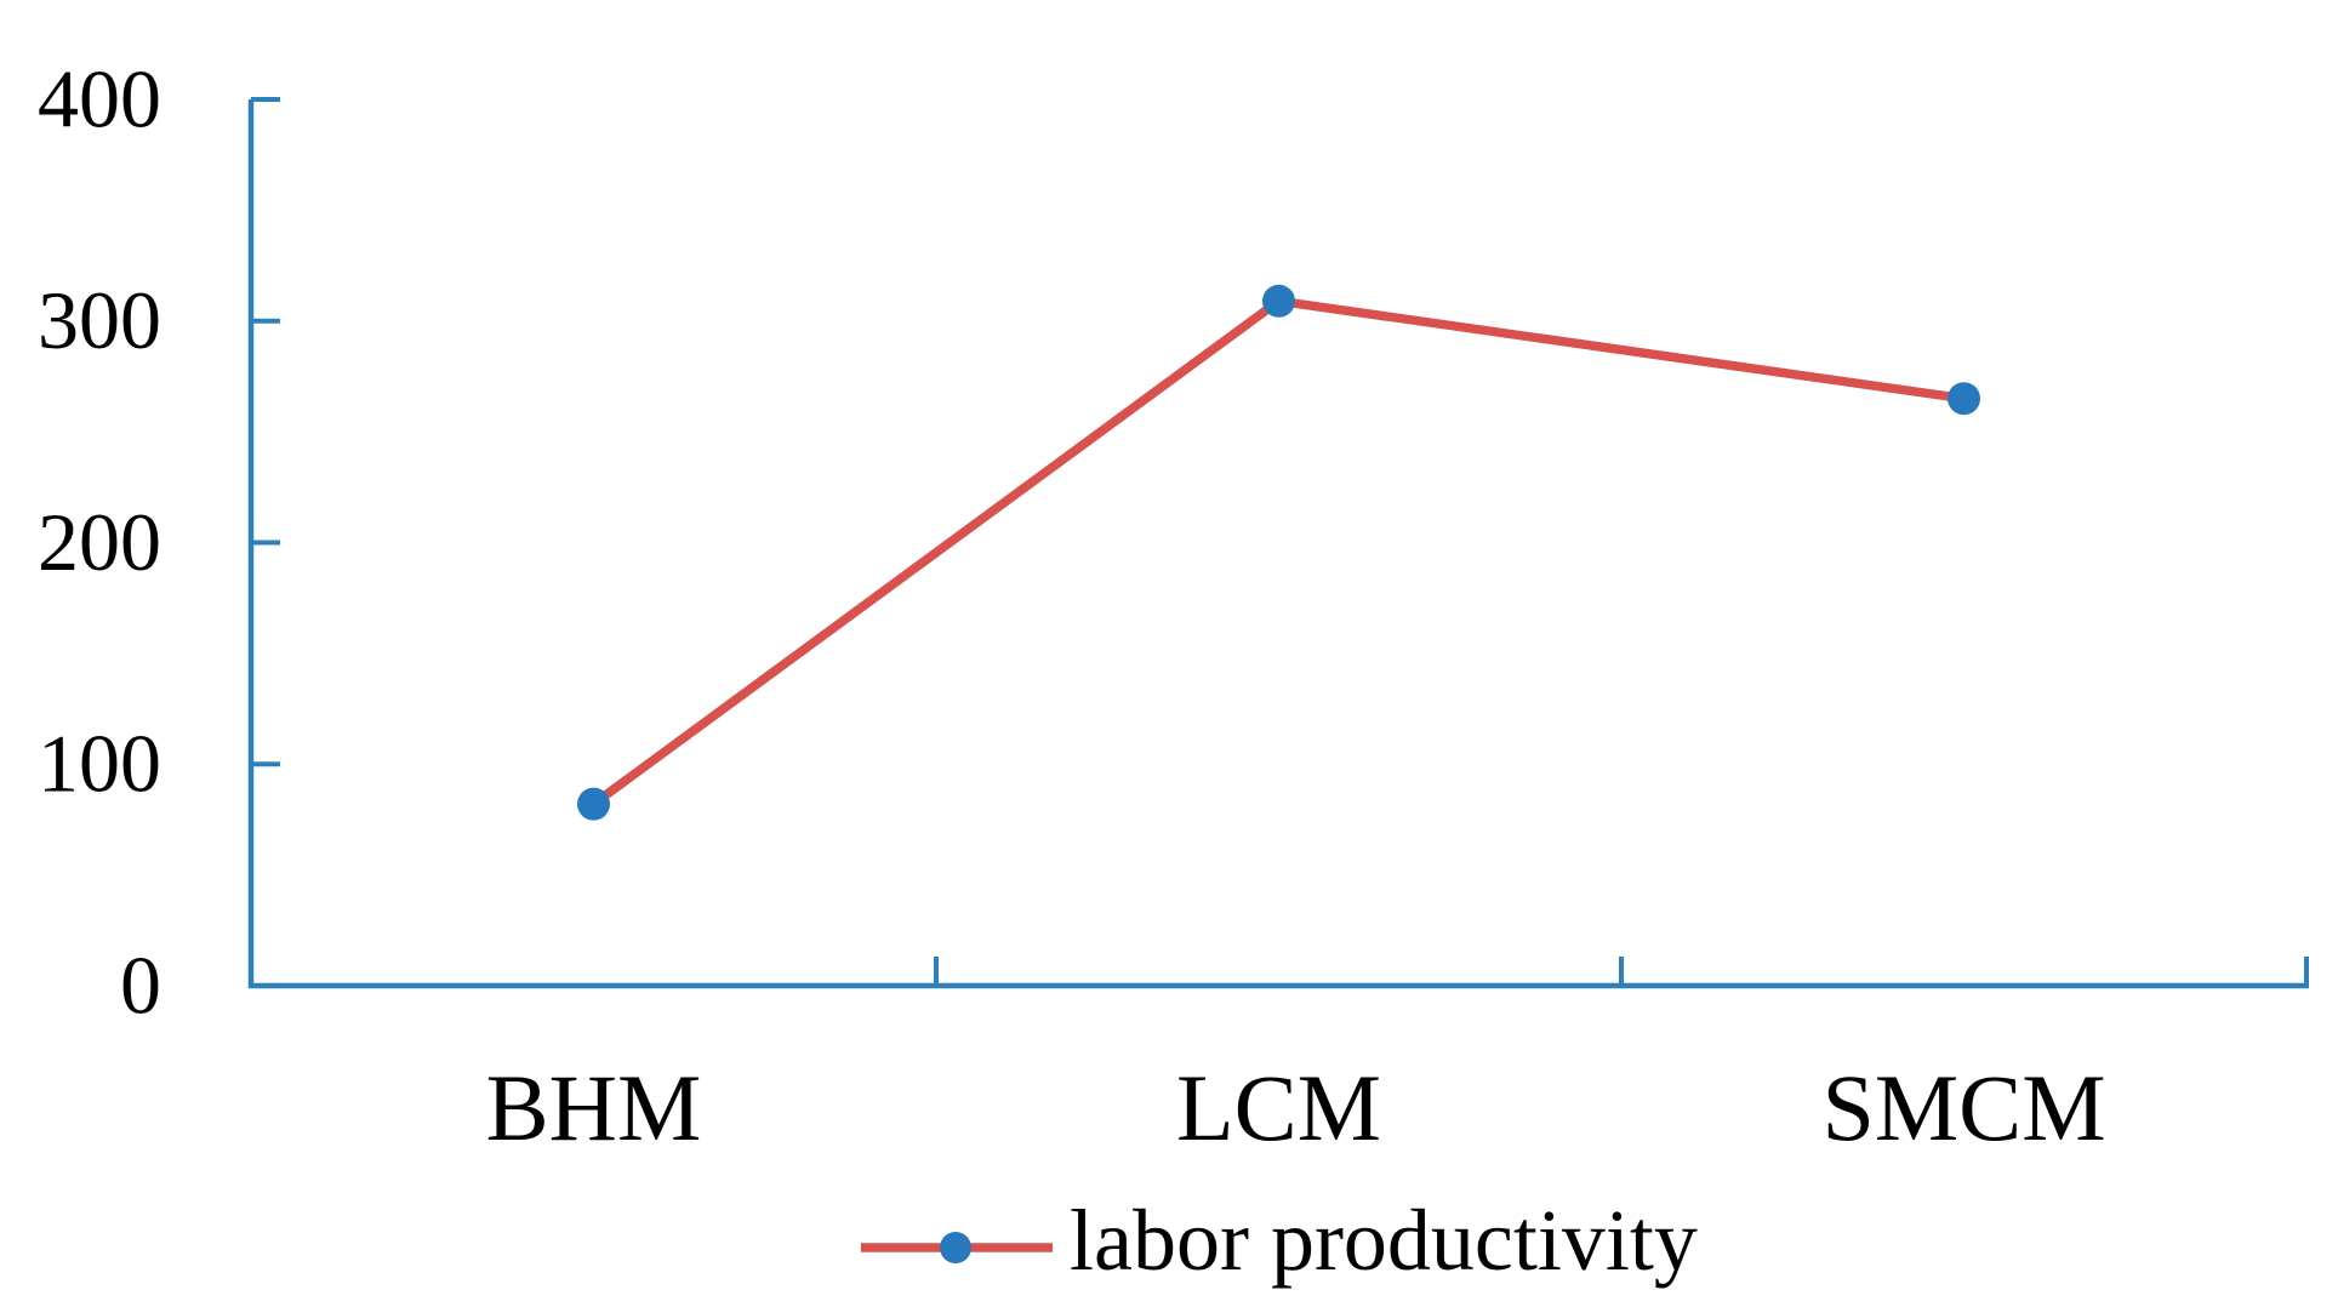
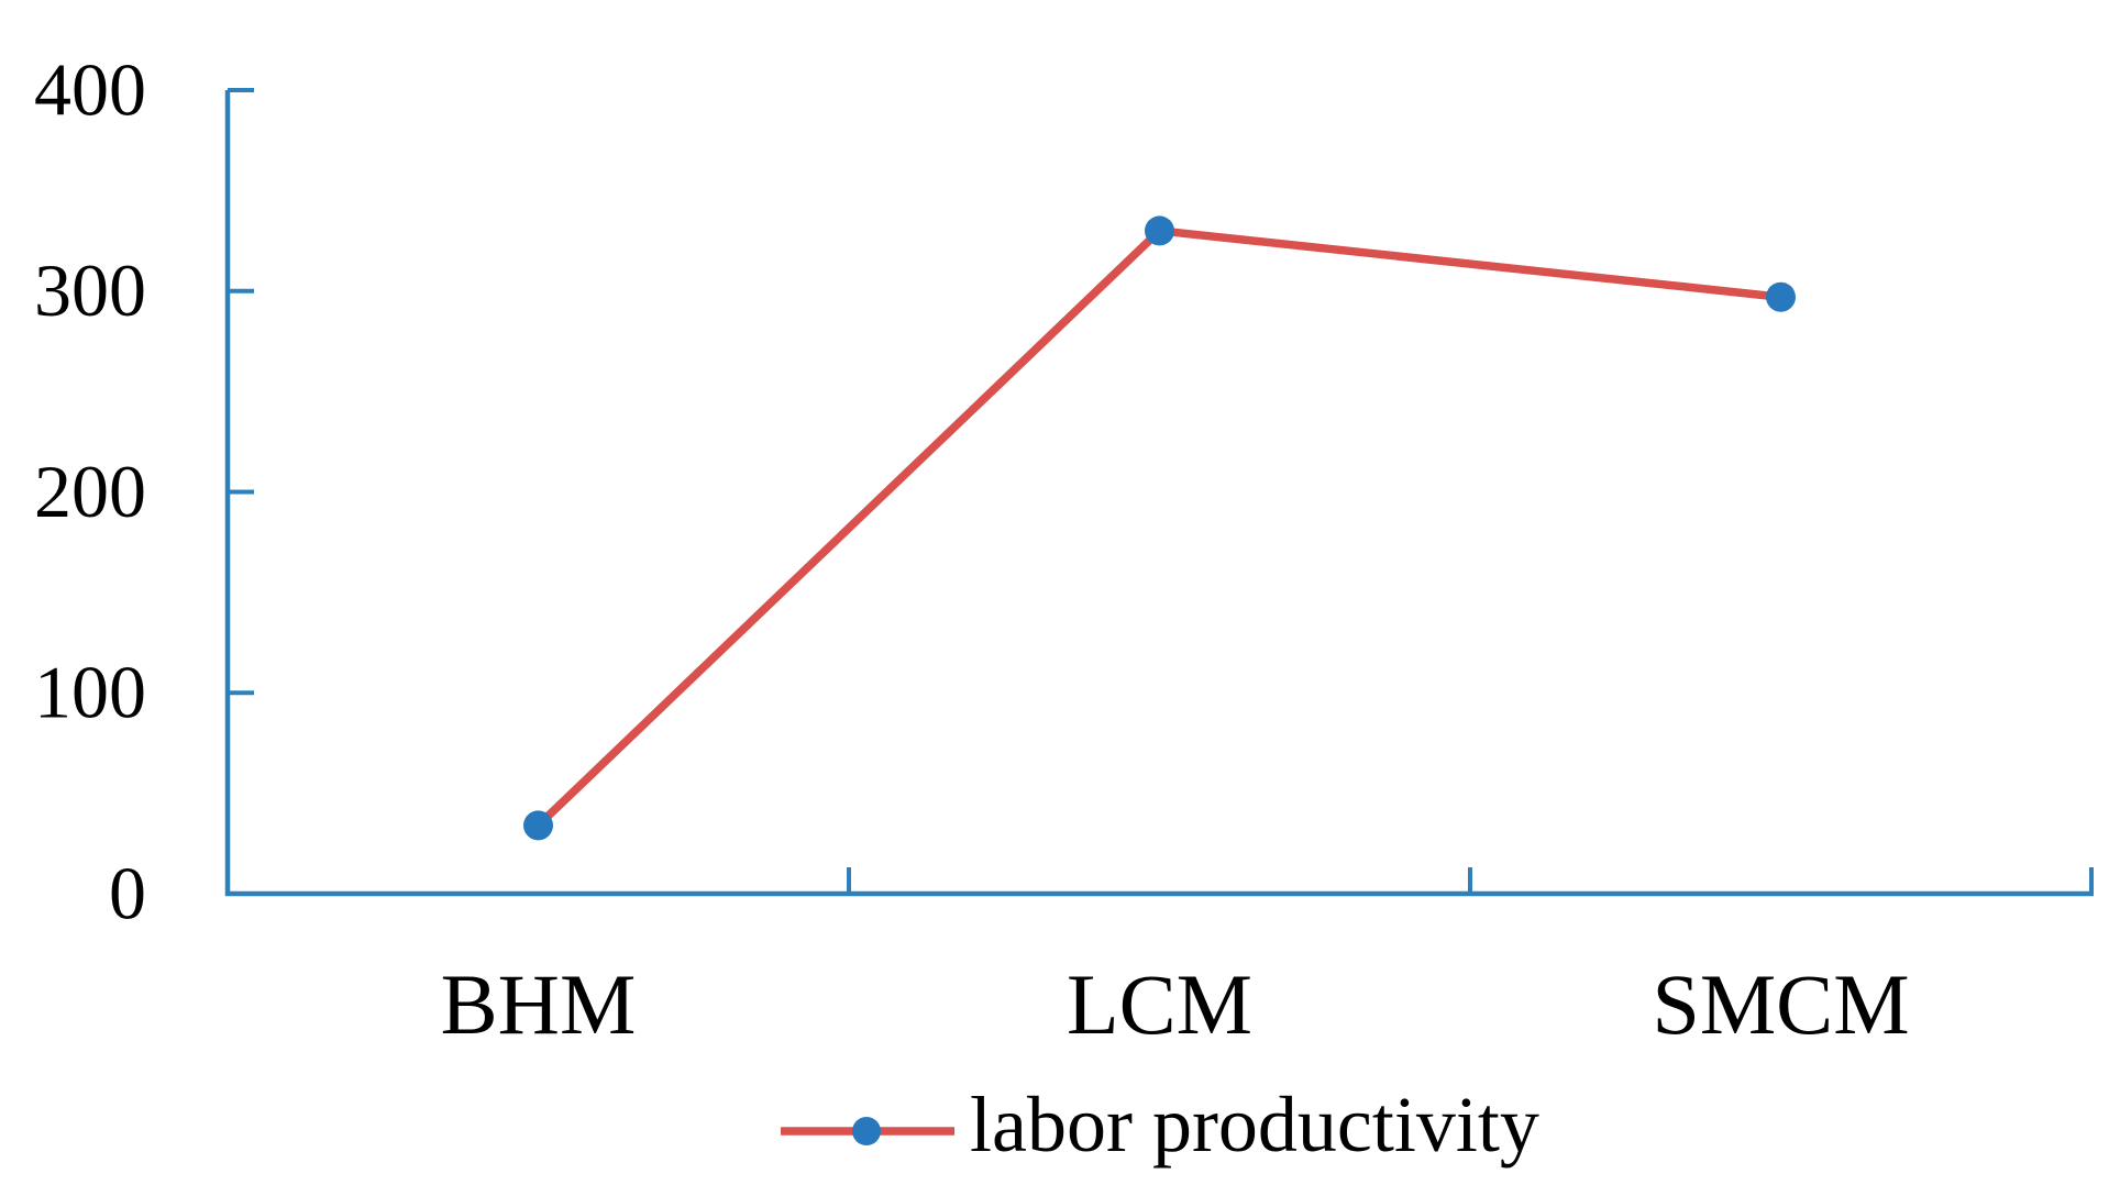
BHM: 82 -> 34
LCM: 309 -> 330
SMCM: 265 -> 297
